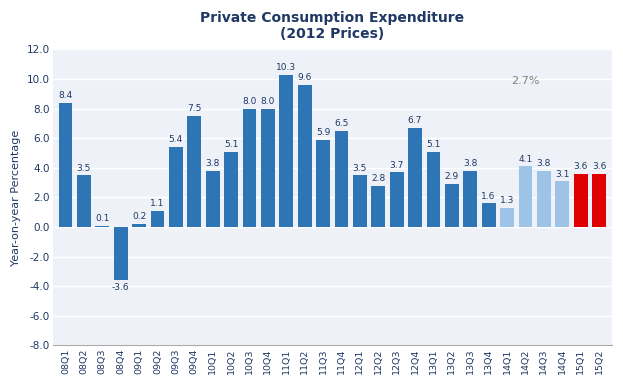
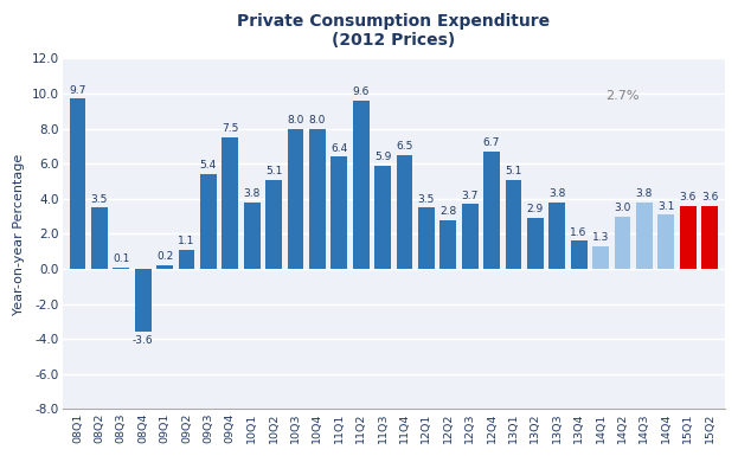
08Q1: 8.4 -> 9.7
11Q1: 10.3 -> 6.4
14Q2: 4.1 -> 3.0
